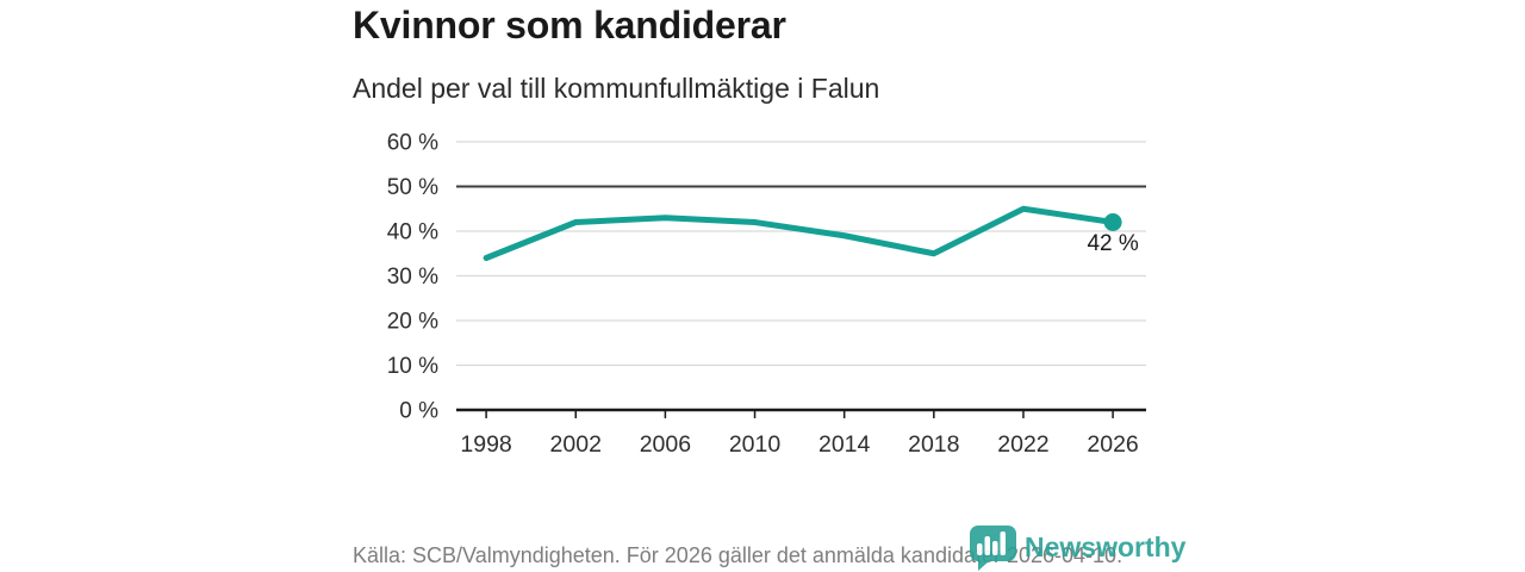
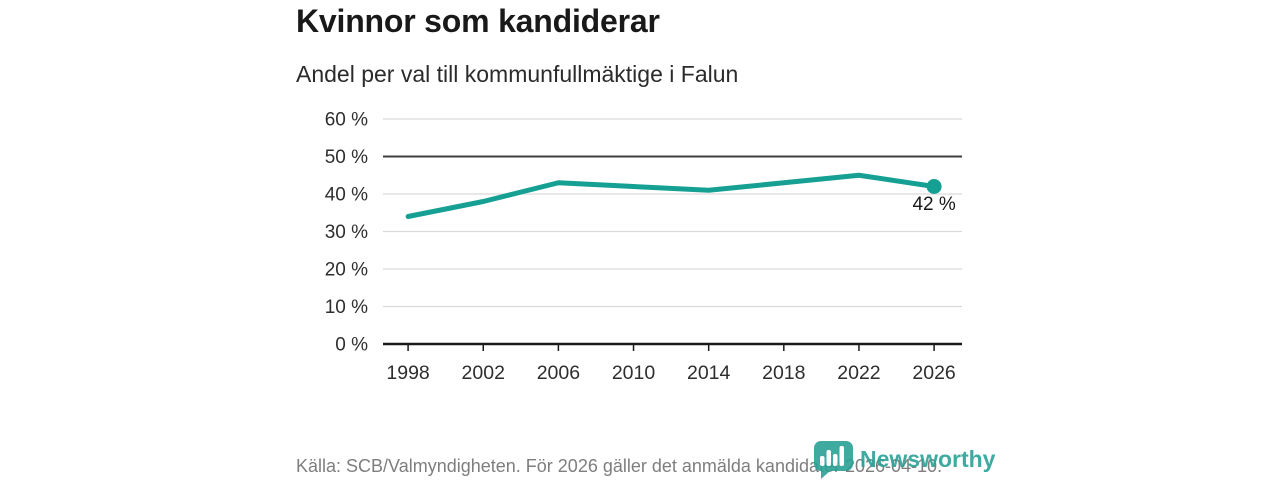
2002: 42% -> 38%
2014: 39% -> 41%
2018: 35% -> 43%
